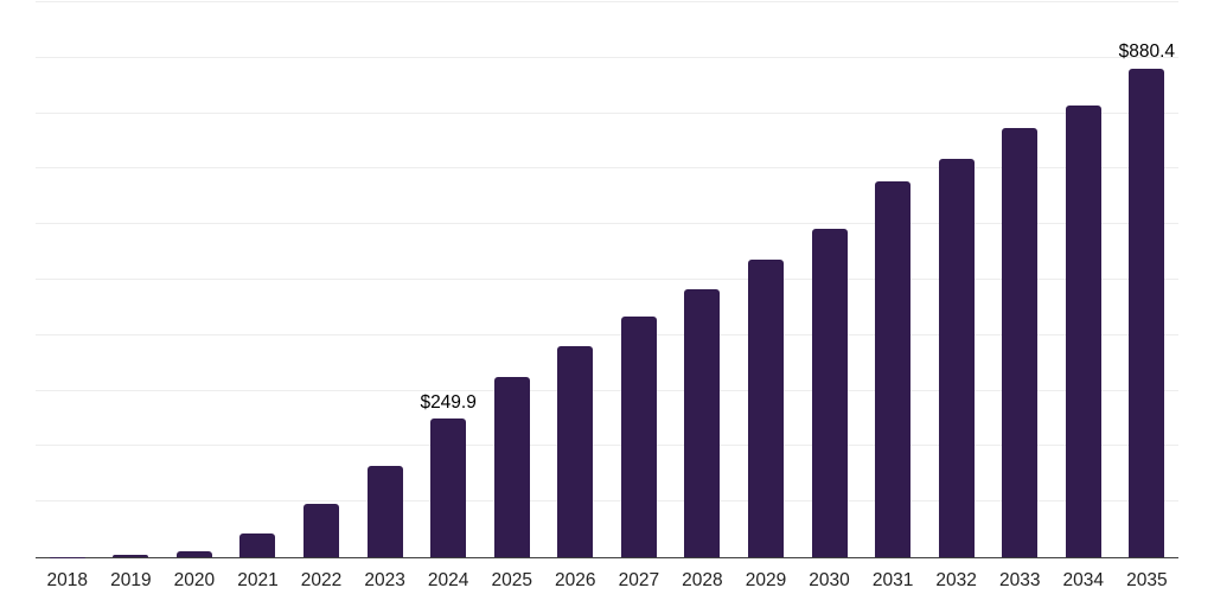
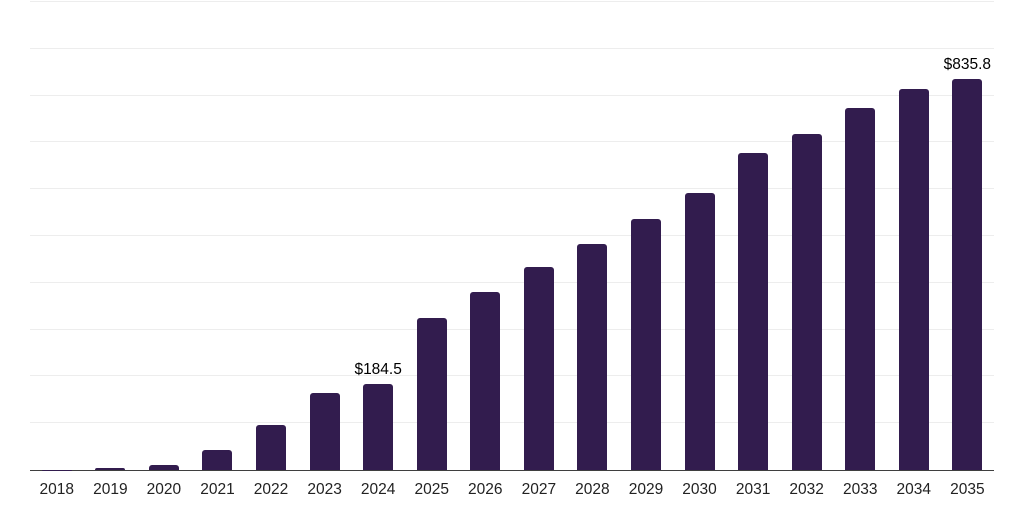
2024: $249.9 -> $184.5
2035: $880.4 -> $835.8
